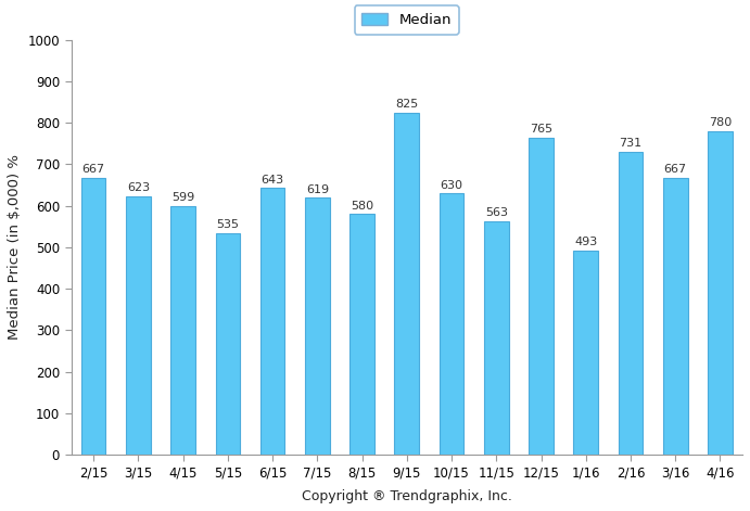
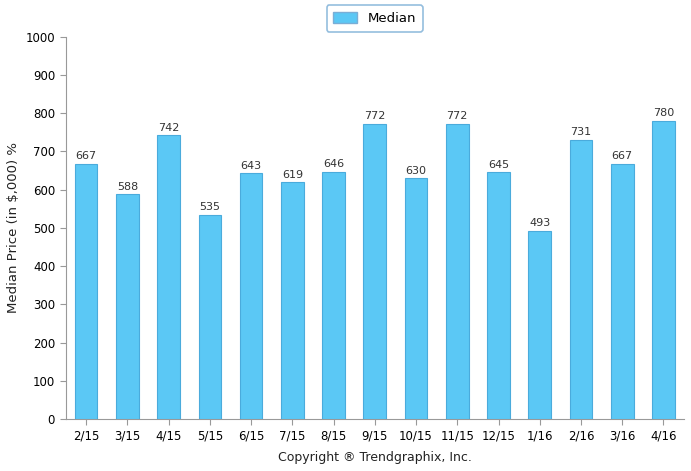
3/15: 623 -> 588
4/15: 599 -> 742
8/15: 580 -> 646
9/15: 825 -> 772
11/15: 563 -> 772
12/15: 765 -> 645
